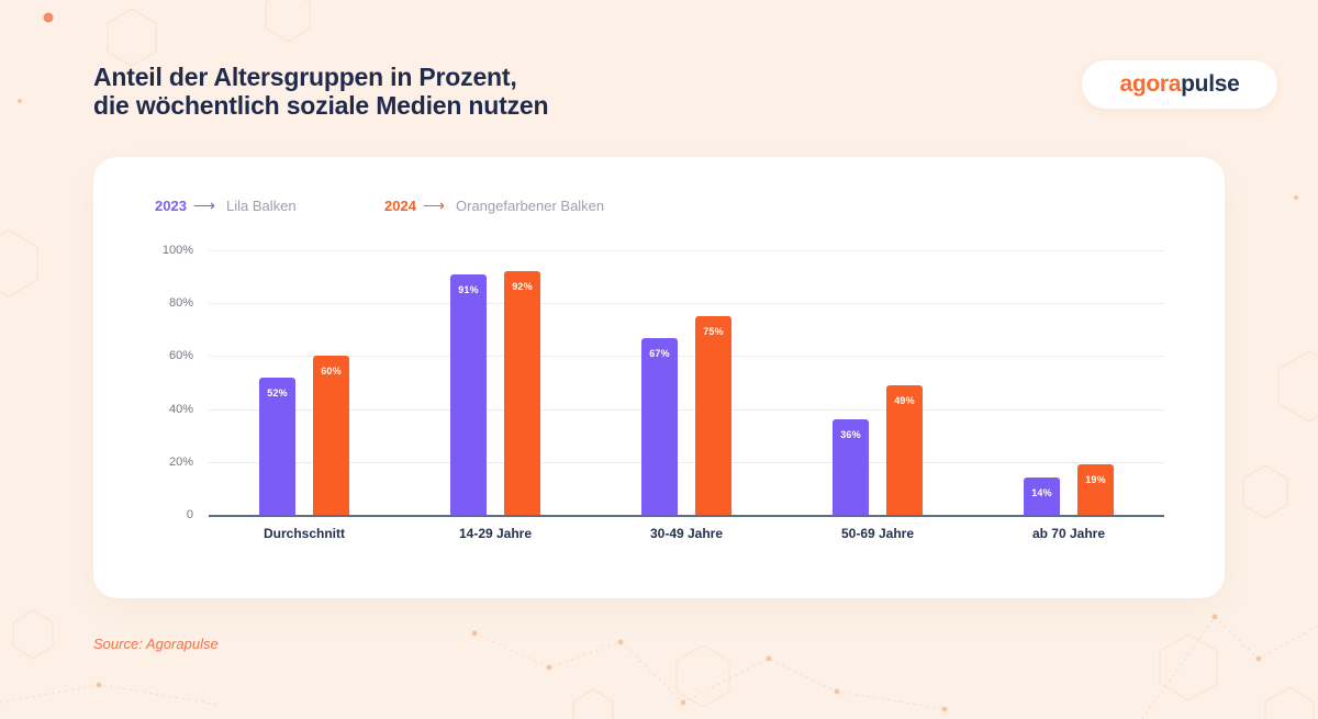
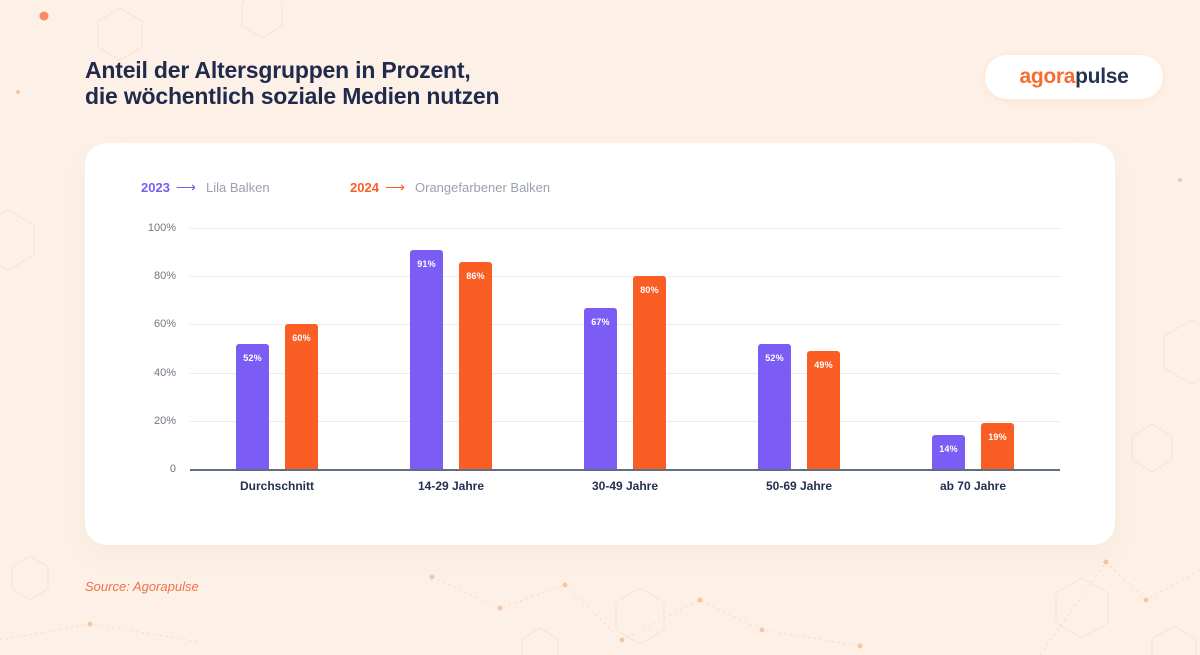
2024/14-29 Jahre: 92% -> 86%
2024/30-49 Jahre: 75% -> 80%
2023/50-69 Jahre: 36% -> 52%
